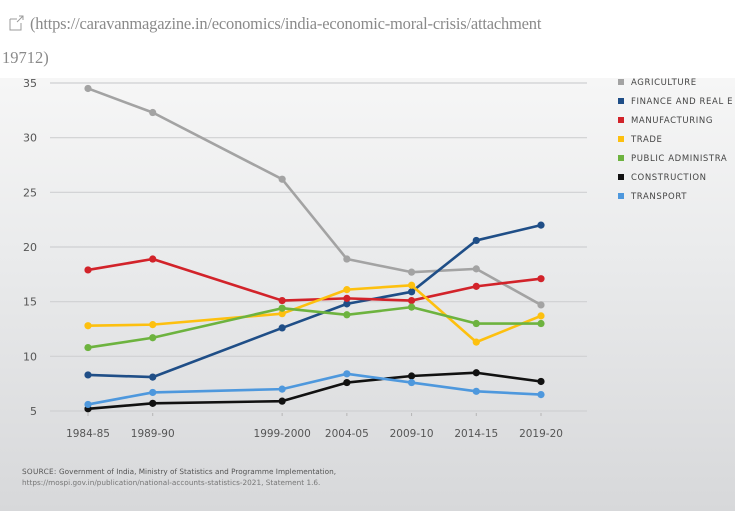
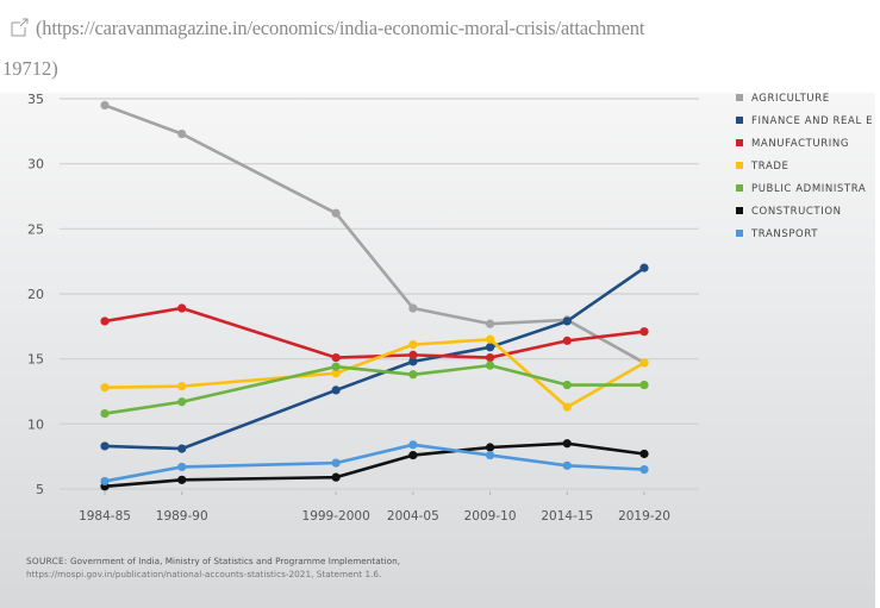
FINANCE AND REAL E/2014-15: 20.6 -> 17.9
TRADE/2019-20: 13.7 -> 14.7
